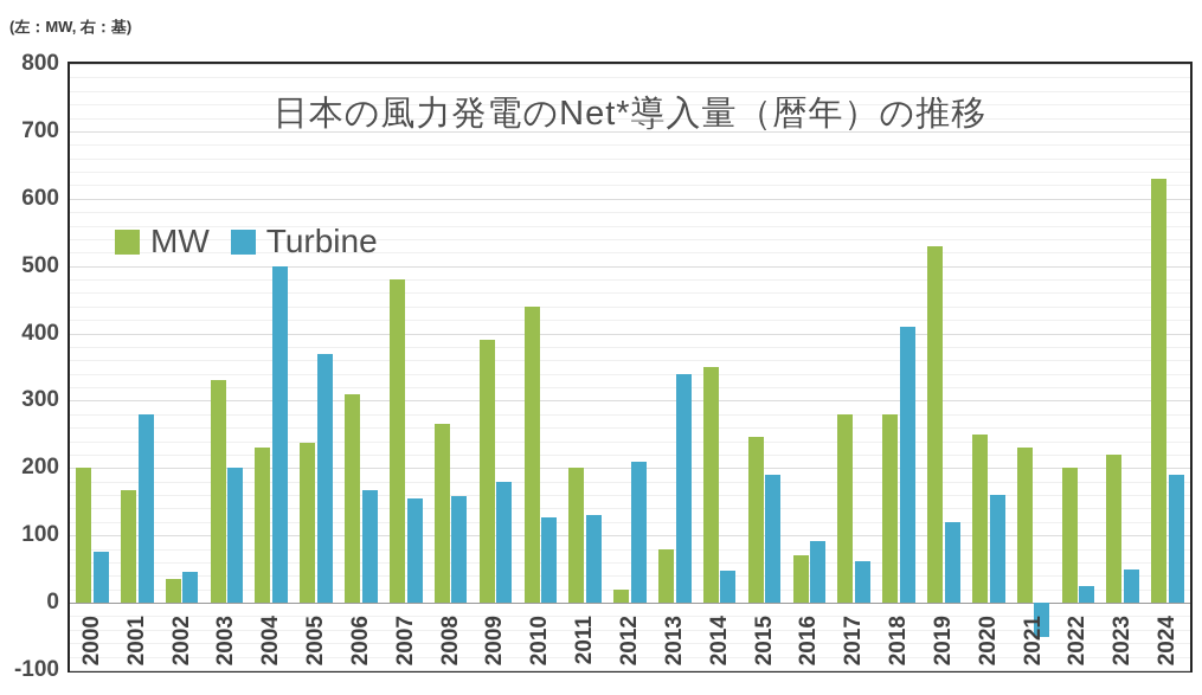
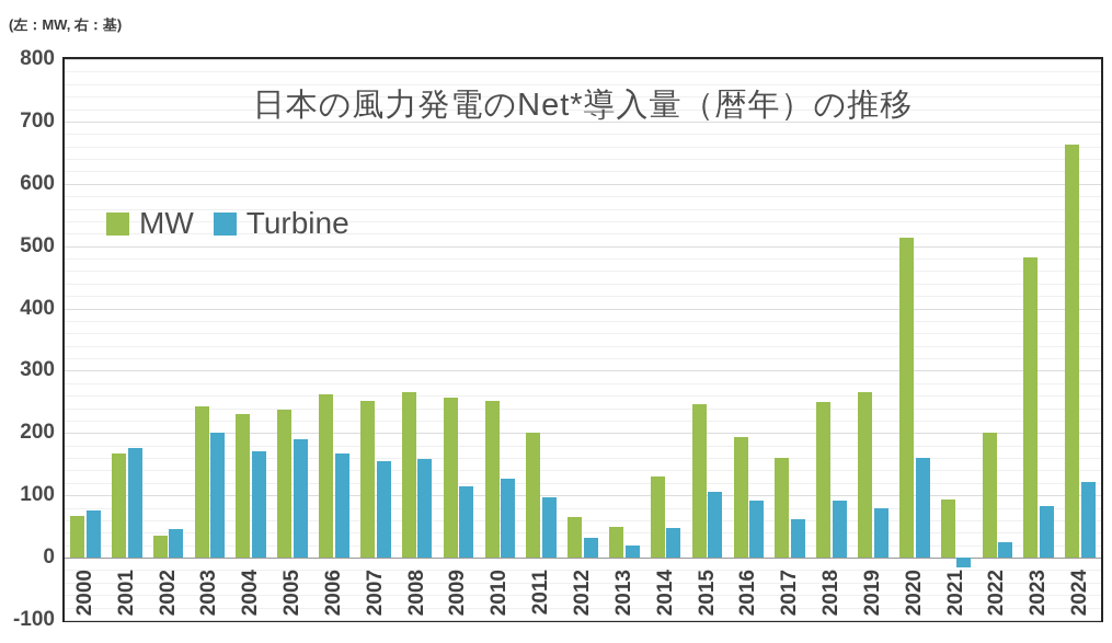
MW/2000: 200 -> 70
Turbine/2001: 280 -> 180
MW/2003: 330 -> 240
Turbine/2004: 500 -> 170
Turbine/2005: 370 -> 190
MW/2006: 310 -> 260
MW/2007: 480 -> 250
MW/2009: 390 -> 260
Turbine/2009: 180 -> 110
MW/2010: 440 -> 250
Turbine/2011: 130 -> 100
MW/2012: 20 -> 60
Turbine/2012: 210 -> 30
MW/2013: 80 -> 50
Turbine/2013: 340 -> 20
MW/2014: 350 -> 130
Turbine/2015: 190 -> 100
MW/2016: 70 -> 190
MW/2017: 280 -> 160
MW/2018: 280 -> 250
Turbine/2018: 410 -> 90
MW/2019: 530 -> 260
Turbine/2019: 120 -> 80
MW/2020: 250 -> 510
MW/2021: 230 -> 90
Turbine/2021: -50 -> -20
MW/2023: 220 -> 480
Turbine/2023: 50 -> 80
MW/2024: 630 -> 660
Turbine/2024: 190 -> 120
